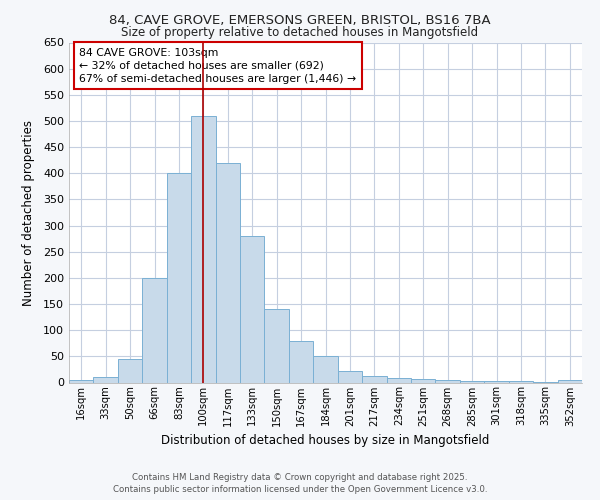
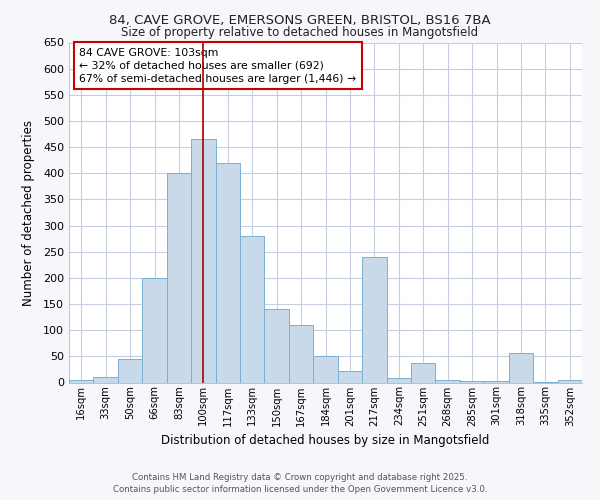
100sqm: 510 -> 466
167sqm: 80 -> 110
217sqm: 13 -> 240
251sqm: 7 -> 38
318sqm: 2 -> 56
